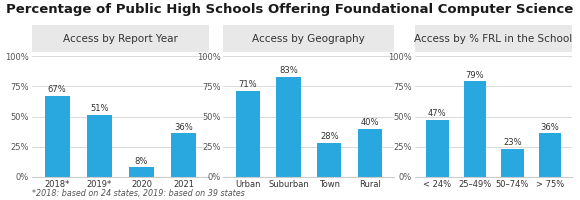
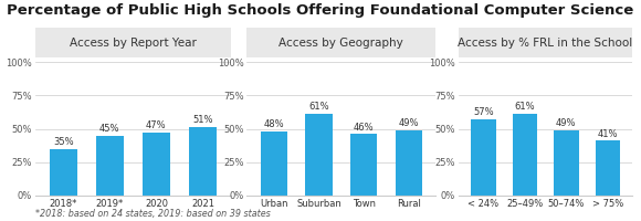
2018*: 67% -> 35%
2019*: 51% -> 45%
2020: 8% -> 47%
2021: 36% -> 51%
Urban: 71% -> 48%
Suburban: 83% -> 61%
Town: 28% -> 46%
Rural: 40% -> 49%
< 24%: 47% -> 57%
25–49%: 79% -> 61%
50–74%: 23% -> 49%
> 75%: 36% -> 41%
